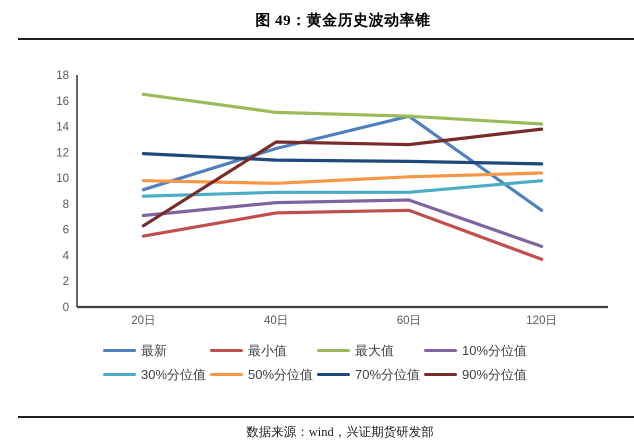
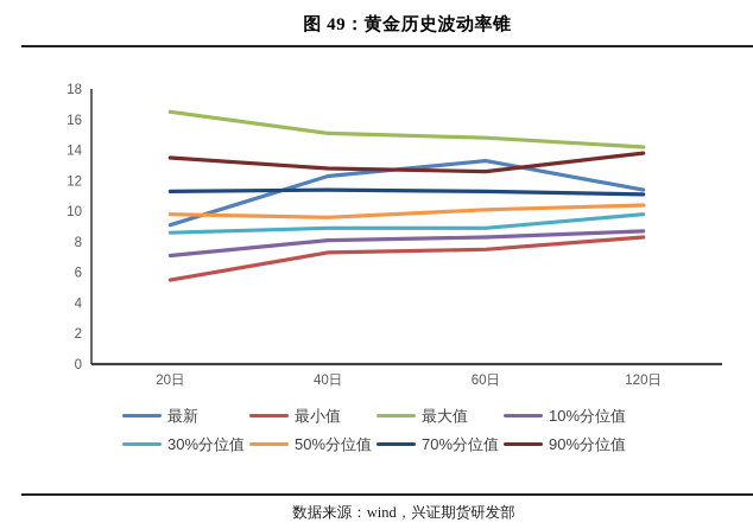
70%分位值/20日: 11.9 -> 11.3
90%分位值/20日: 6.3 -> 13.5
最新/60日: 14.8 -> 13.3
最新/120日: 7.5 -> 11.4
最小值/120日: 3.7 -> 8.3
10%分位值/120日: 4.7 -> 8.7
